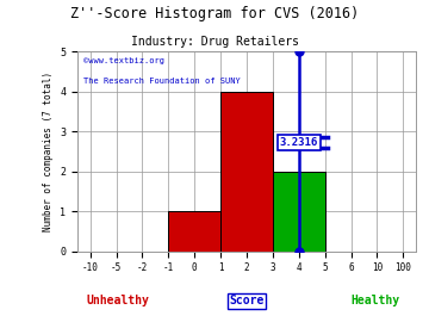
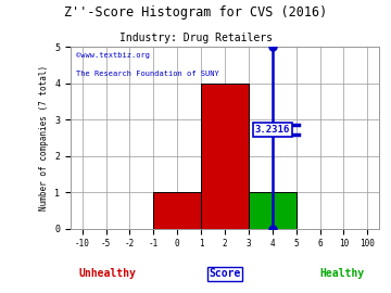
4: 2 -> 1
